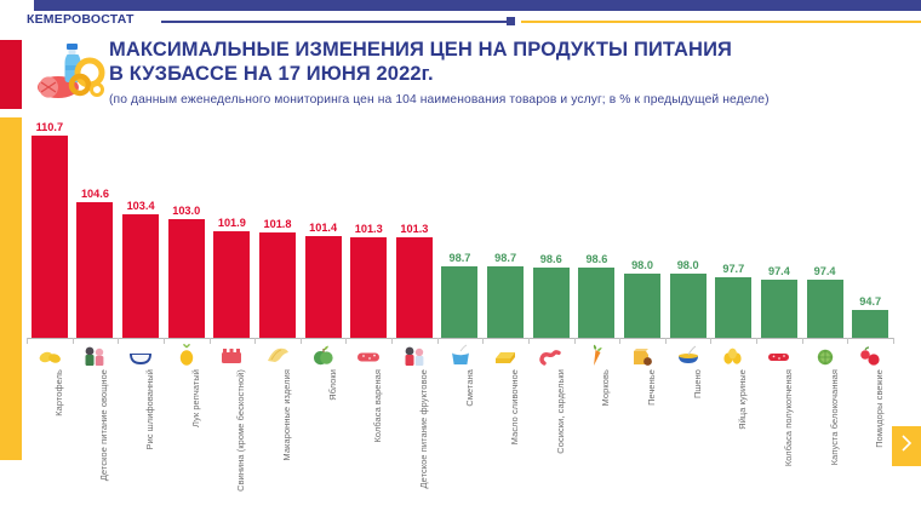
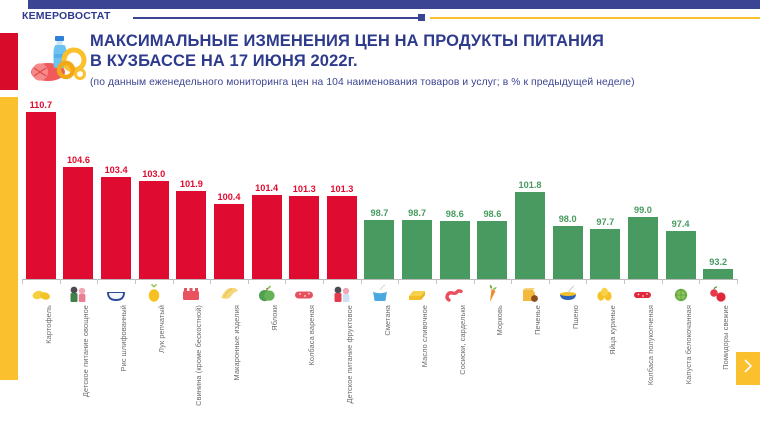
Макаронные изделия: 101.8 -> 100.4
Печенье: 98.0 -> 101.8
Колбаса полукопченая: 97.4 -> 99.0
Помидоры свежие: 94.7 -> 93.2
